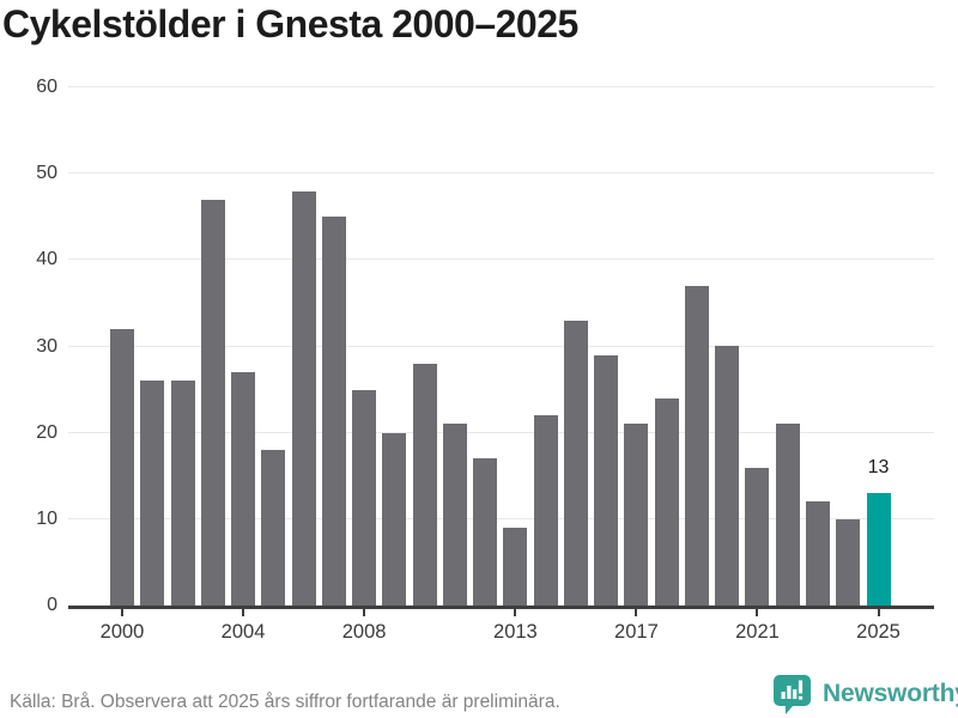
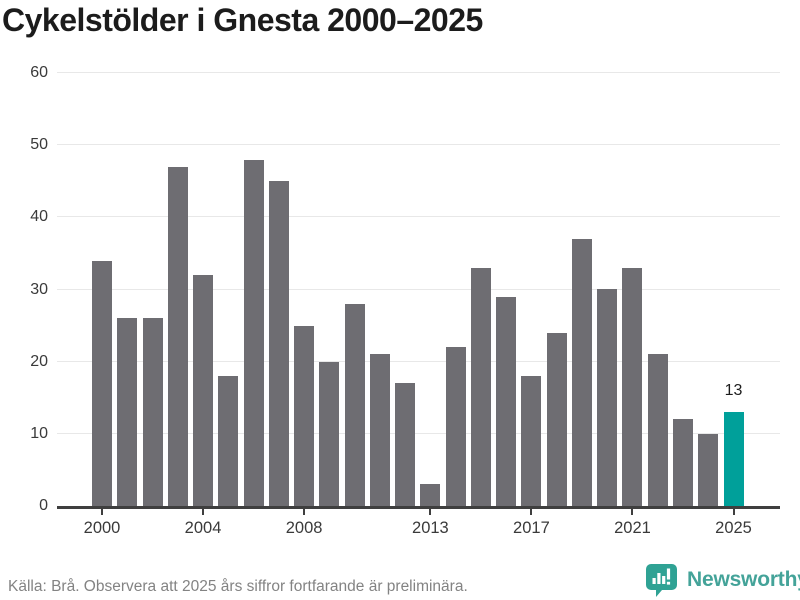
2000: 32 -> 34
2004: 27 -> 32
2013: 9 -> 3
2017: 21 -> 18
2021: 16 -> 33
